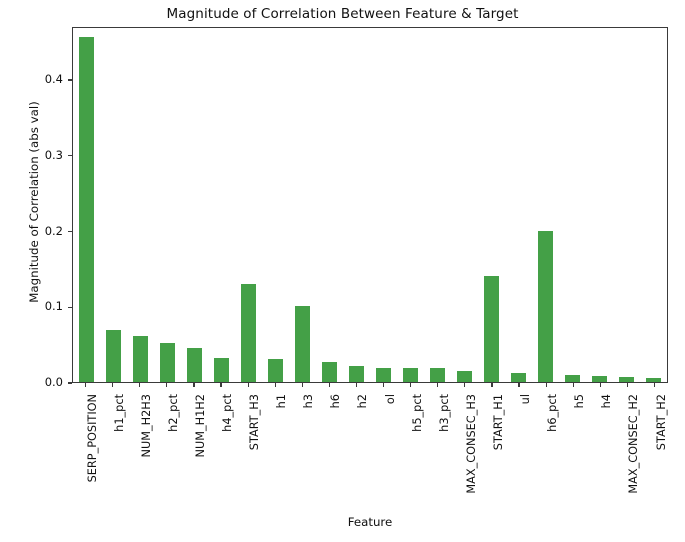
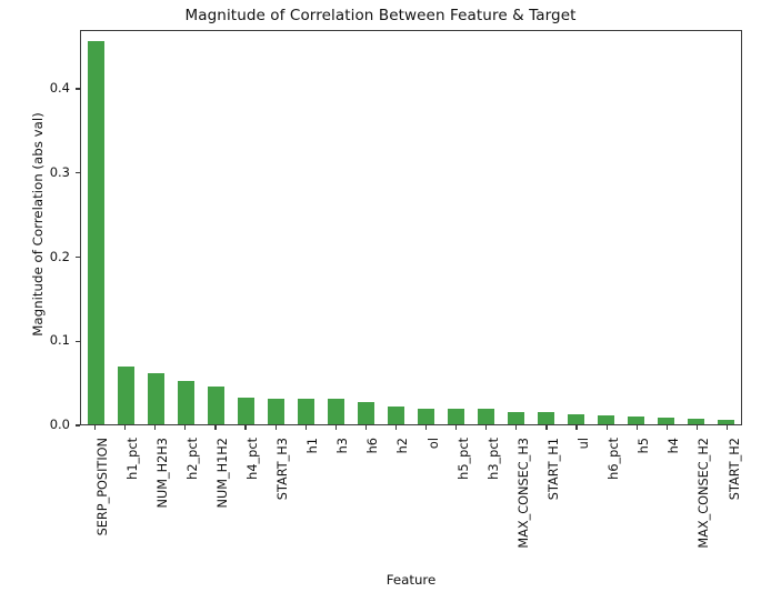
START_H3: 0.13 -> 0.03
h3: 0.10 -> 0.03
START_H1: 0.14 -> 0.01
h6_pct: 0.20 -> 0.01
